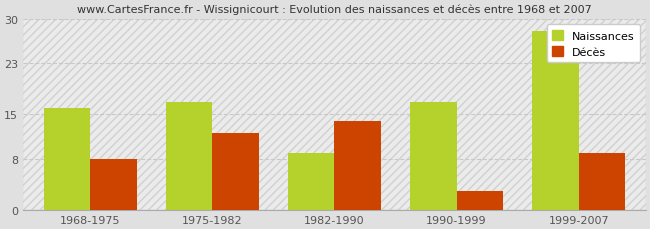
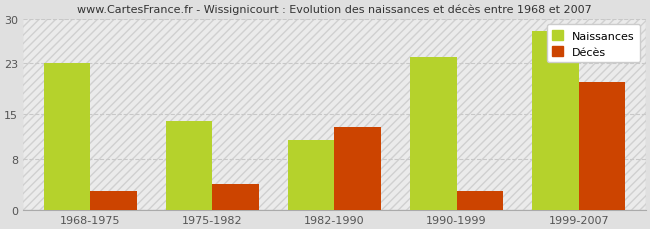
Naissances/1968-1975: 16 -> 23
Décès/1968-1975: 8 -> 3
Naissances/1975-1982: 17 -> 14
Décès/1975-1982: 12 -> 4
Naissances/1982-1990: 9 -> 11
Décès/1982-1990: 14 -> 13
Naissances/1990-1999: 17 -> 24
Décès/1999-2007: 9 -> 20
